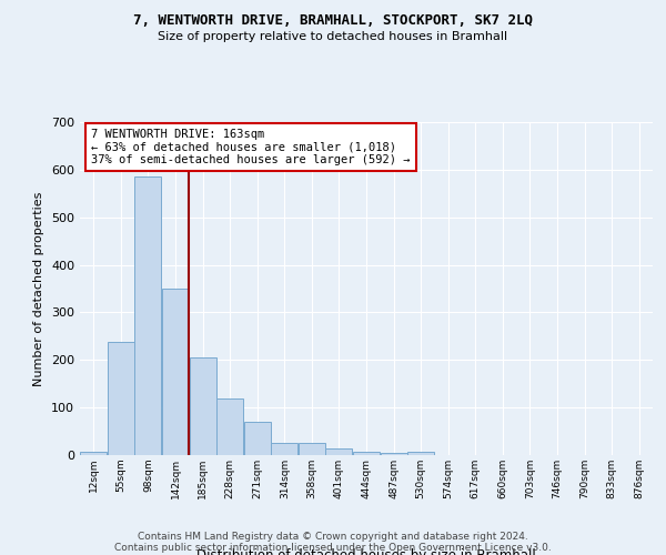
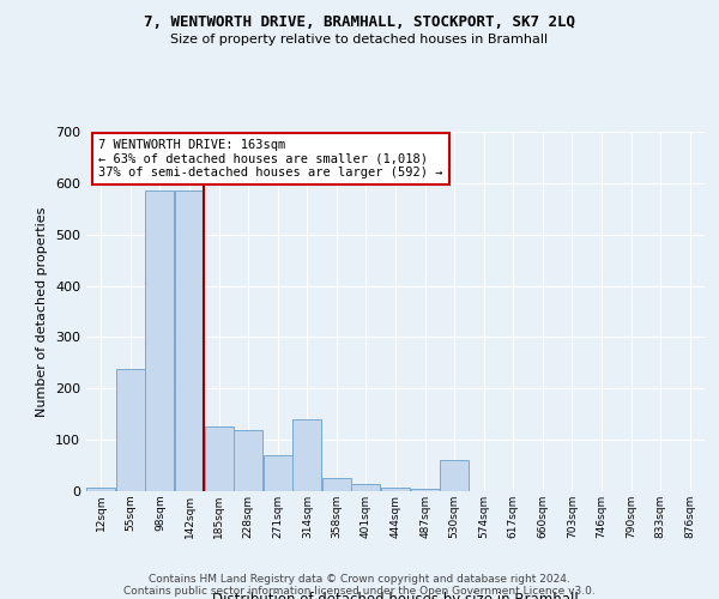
142sqm: 350 -> 585
185sqm: 205 -> 125
314sqm: 25 -> 140
530sqm: 8 -> 60
